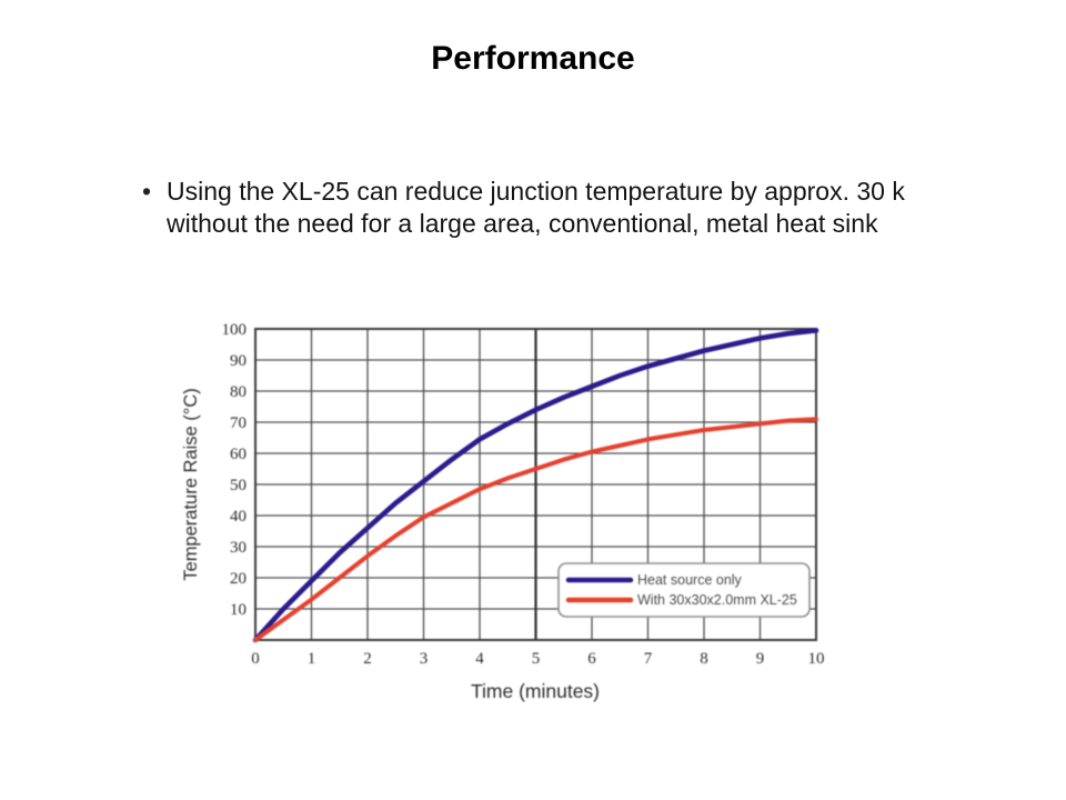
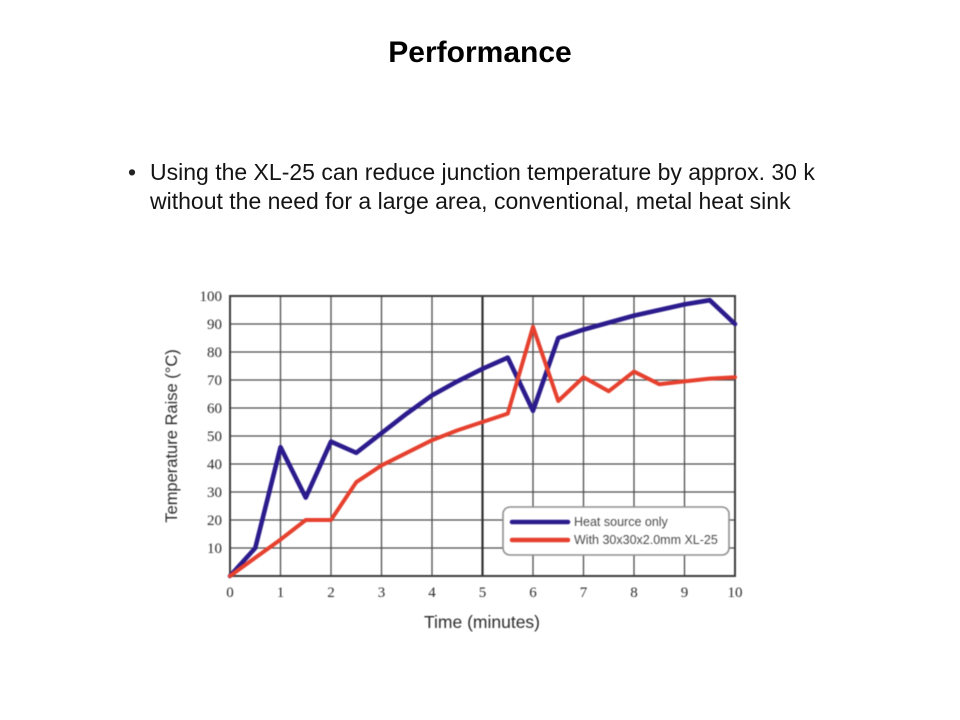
Heat source only/1: 19 -> 46
Heat source only/2: 36 -> 48
With 30x30x2.0mm XL-25/2: 27 -> 20
Heat source only/6: 82 -> 59
With 30x30x2.0mm XL-25/6: 60 -> 89
With 30x30x2.0mm XL-25/7: 64 -> 71
With 30x30x2.0mm XL-25/8: 68 -> 73
Heat source only/10: 100 -> 90
